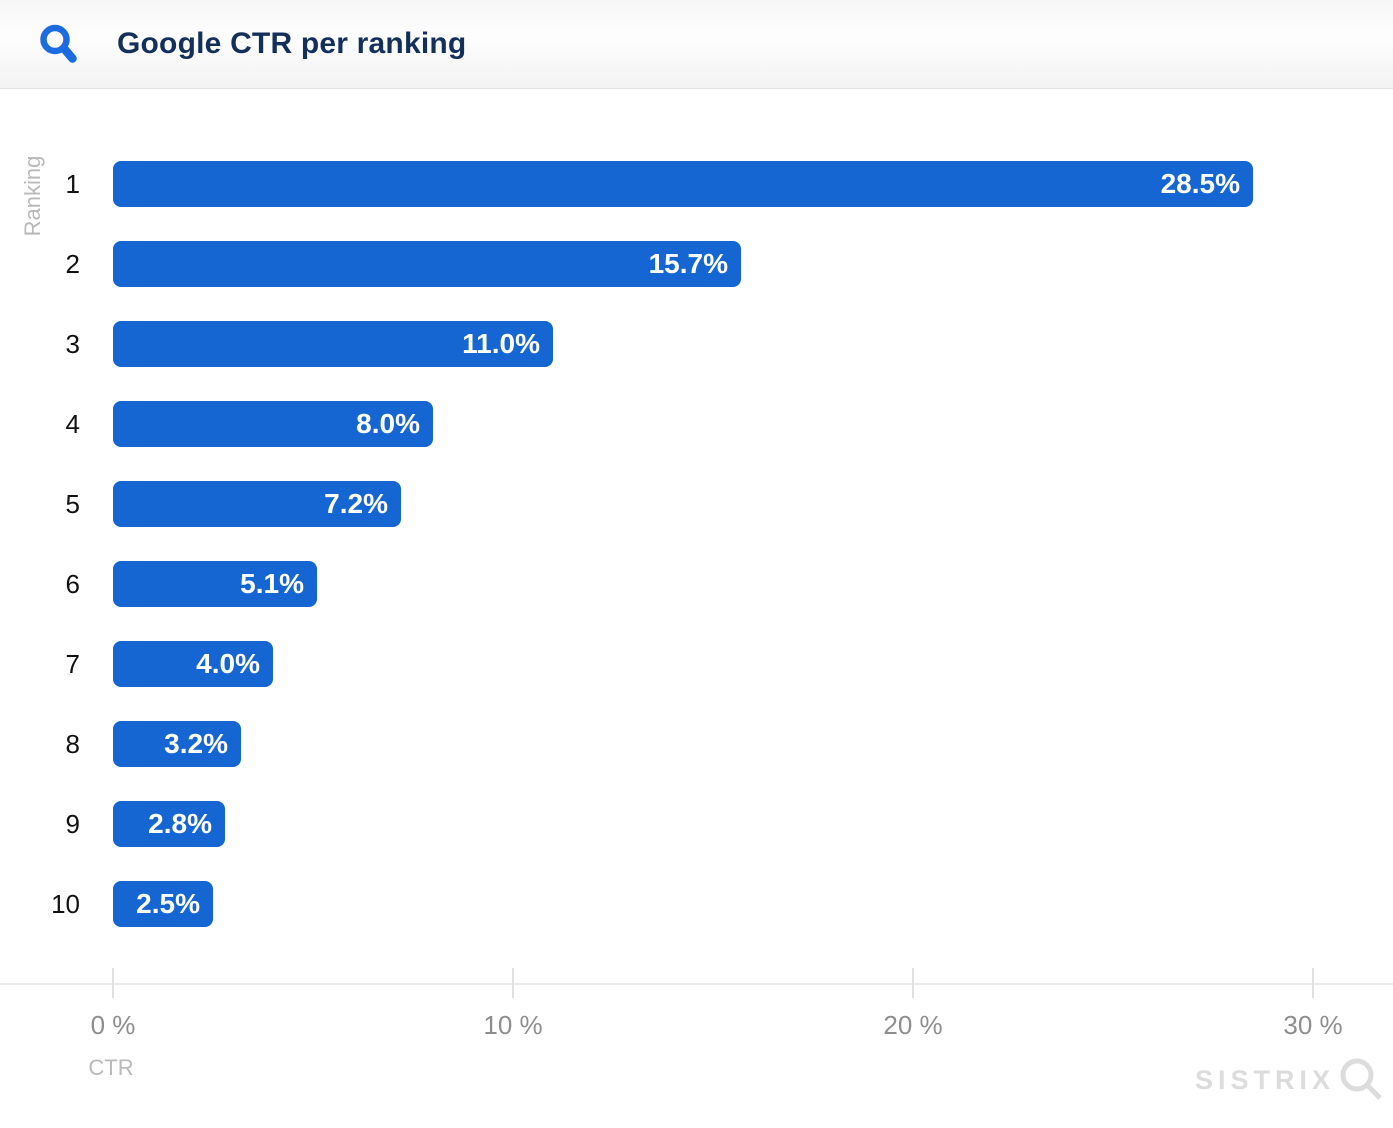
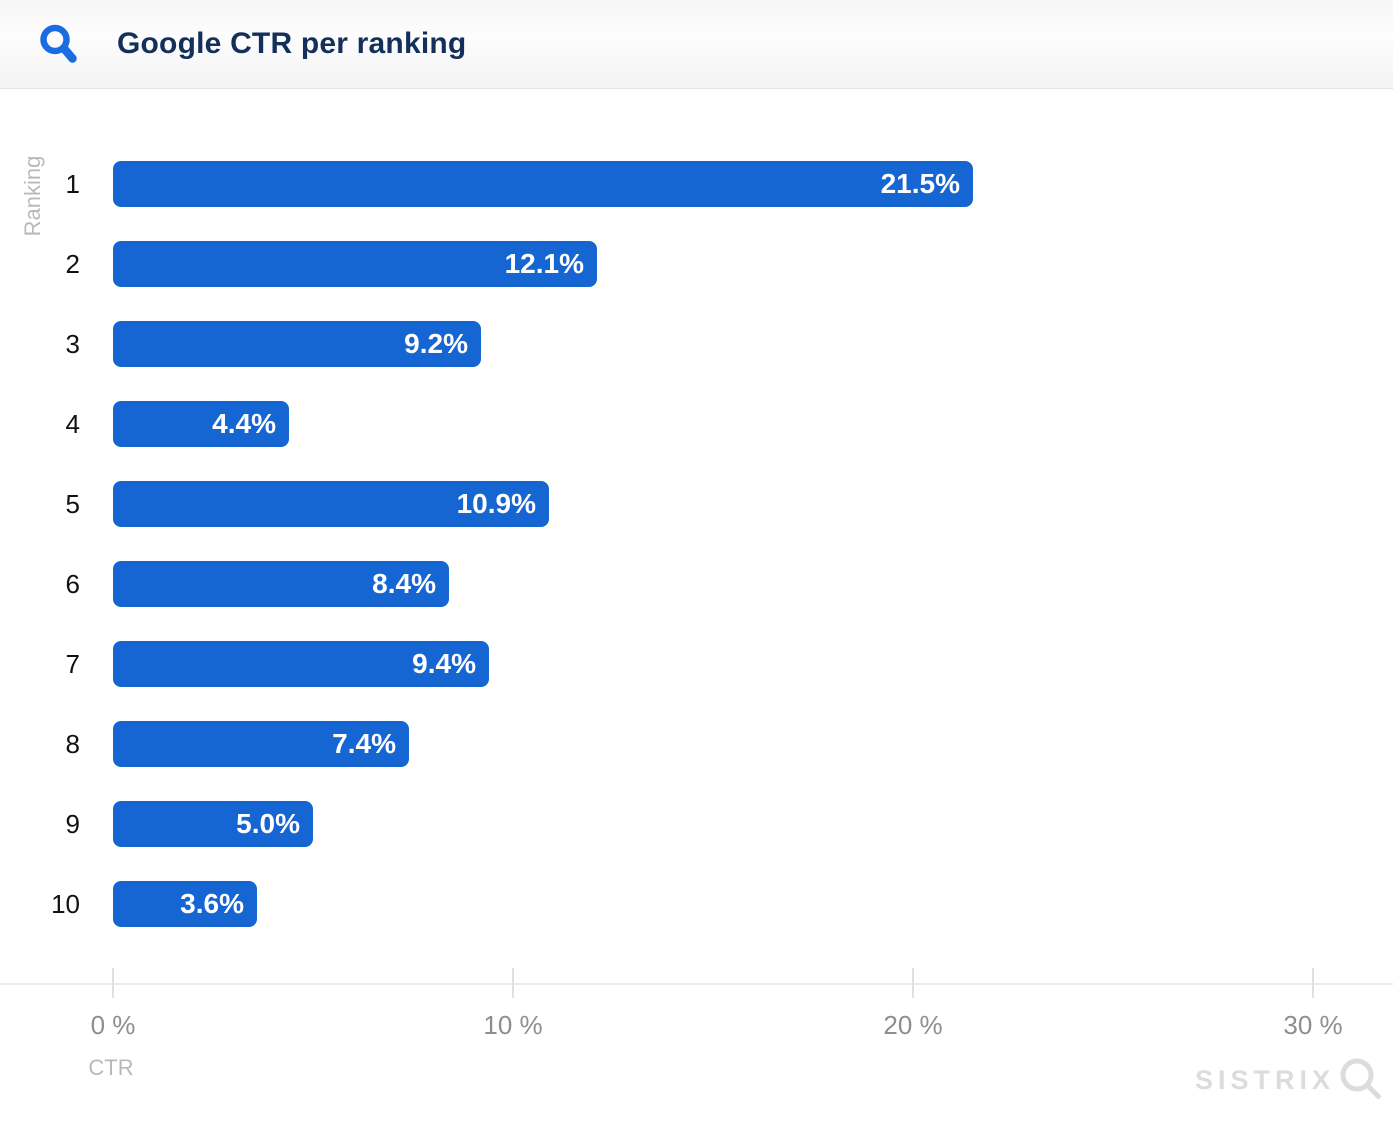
1: 28.5% -> 21.5%
2: 15.7% -> 12.1%
3: 11.0% -> 9.2%
4: 8.0% -> 4.4%
5: 7.2% -> 10.9%
6: 5.1% -> 8.4%
7: 4.0% -> 9.4%
8: 3.2% -> 7.4%
9: 2.8% -> 5.0%
10: 2.5% -> 3.6%
